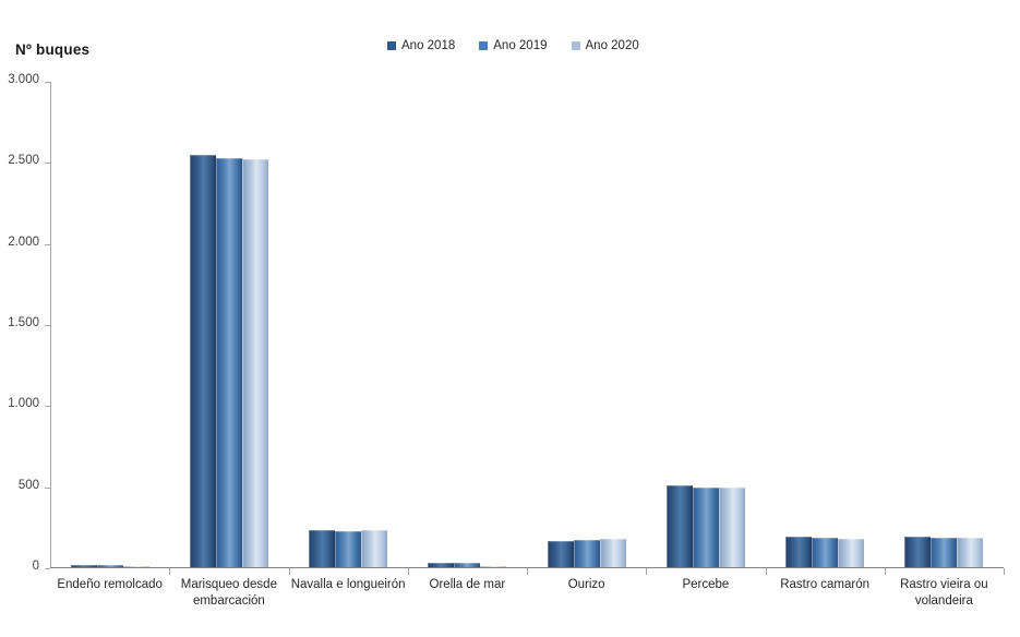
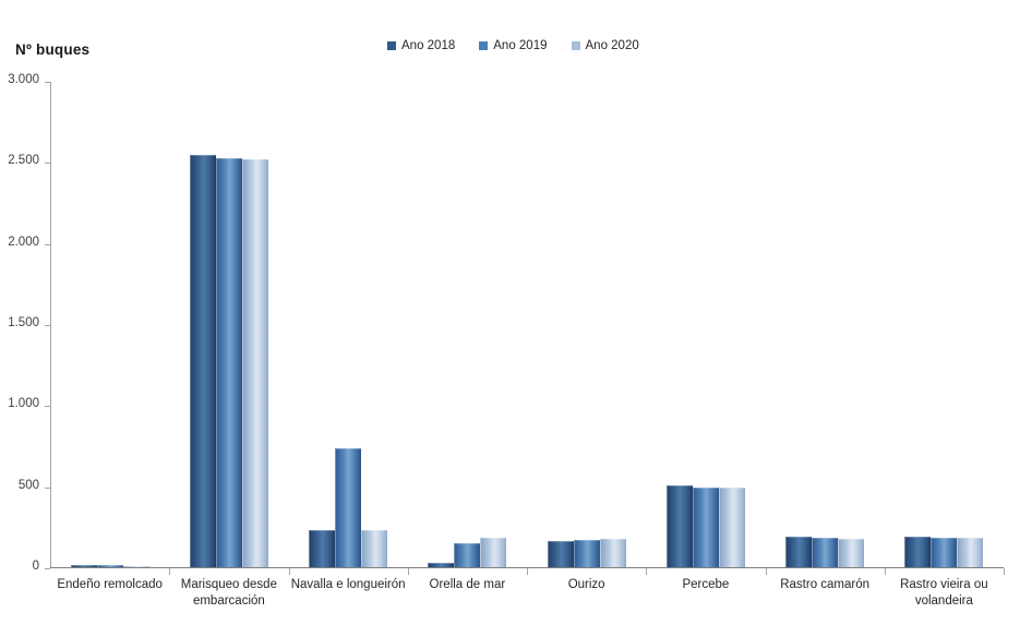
Ano 2019/Navalla e longueirón: 220 -> 730
Ano 2019/Orella de mar: 20 -> 150
Ano 2020/Orella de mar: 10 -> 180
